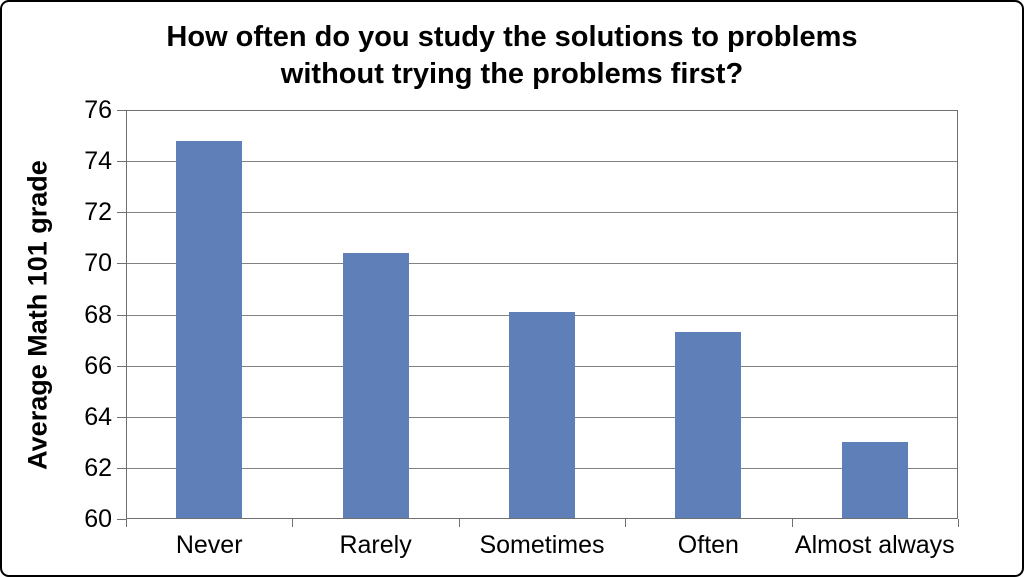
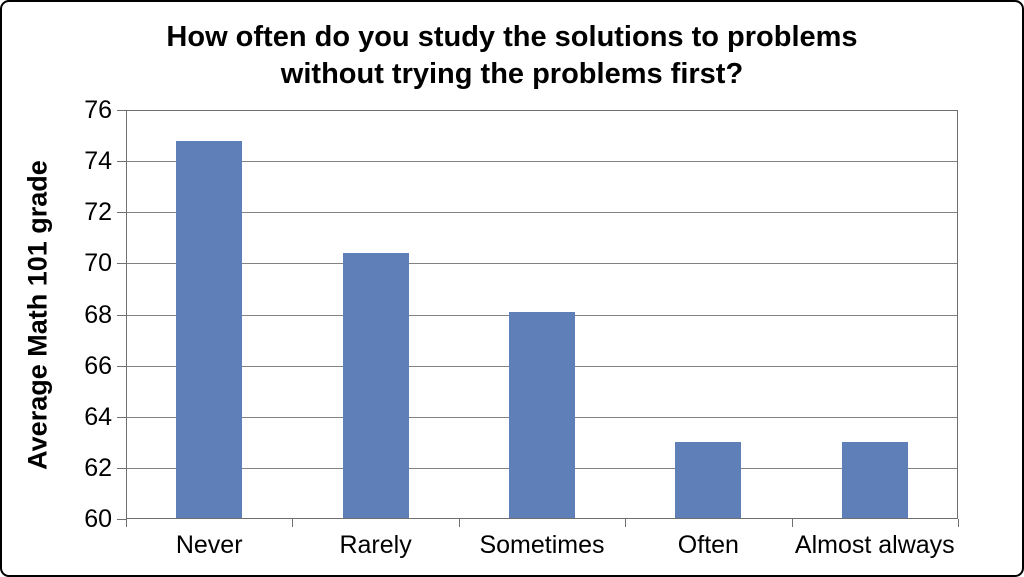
Often: 67.3 -> 63.0
